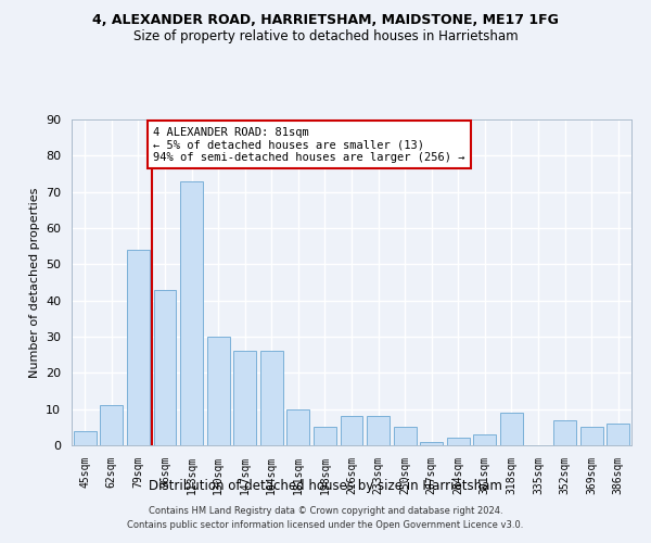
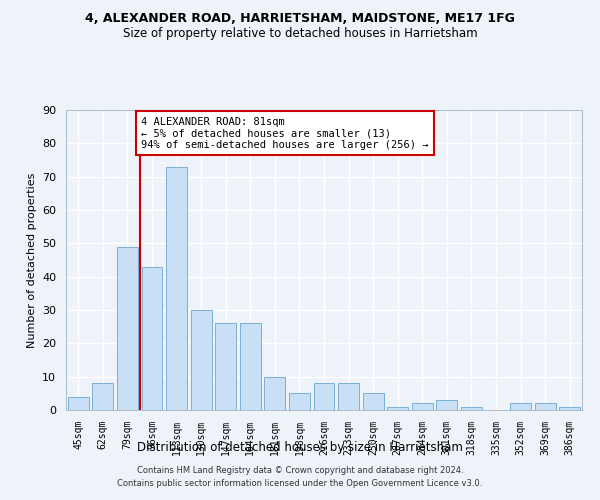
62sqm: 11 -> 8
79sqm: 54 -> 49
318sqm: 9 -> 1
352sqm: 7 -> 2
369sqm: 5 -> 2
386sqm: 6 -> 1
